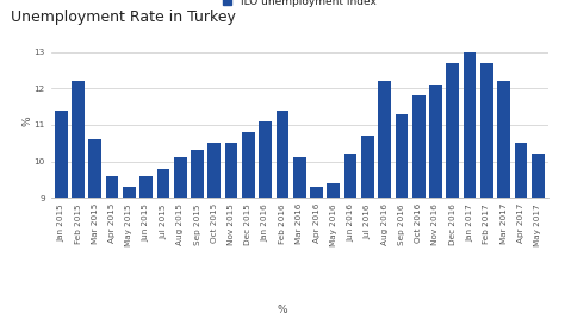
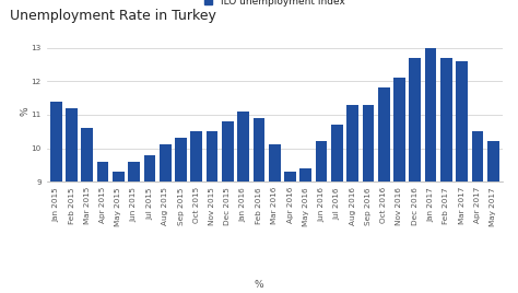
Feb 2015: 12.2 -> 11.2
Feb 2016: 11.4 -> 10.9
Aug 2016: 12.2 -> 11.3
Mar 2017: 12.2 -> 12.6
